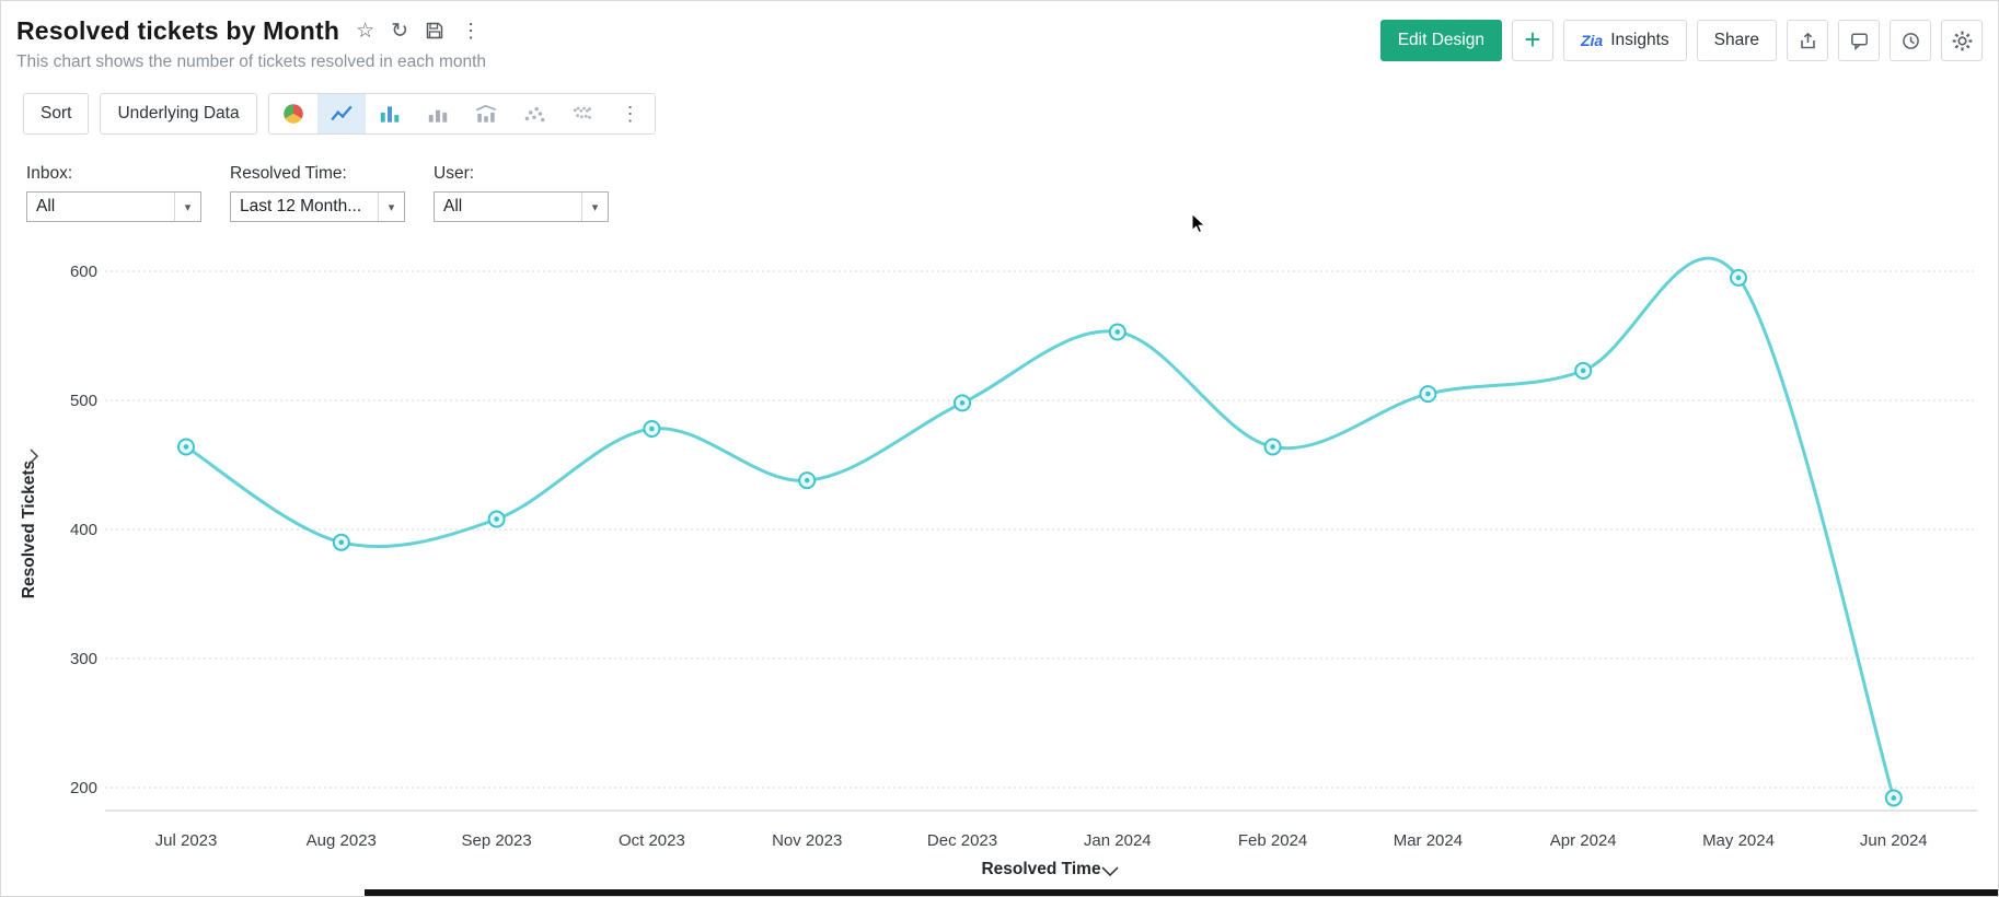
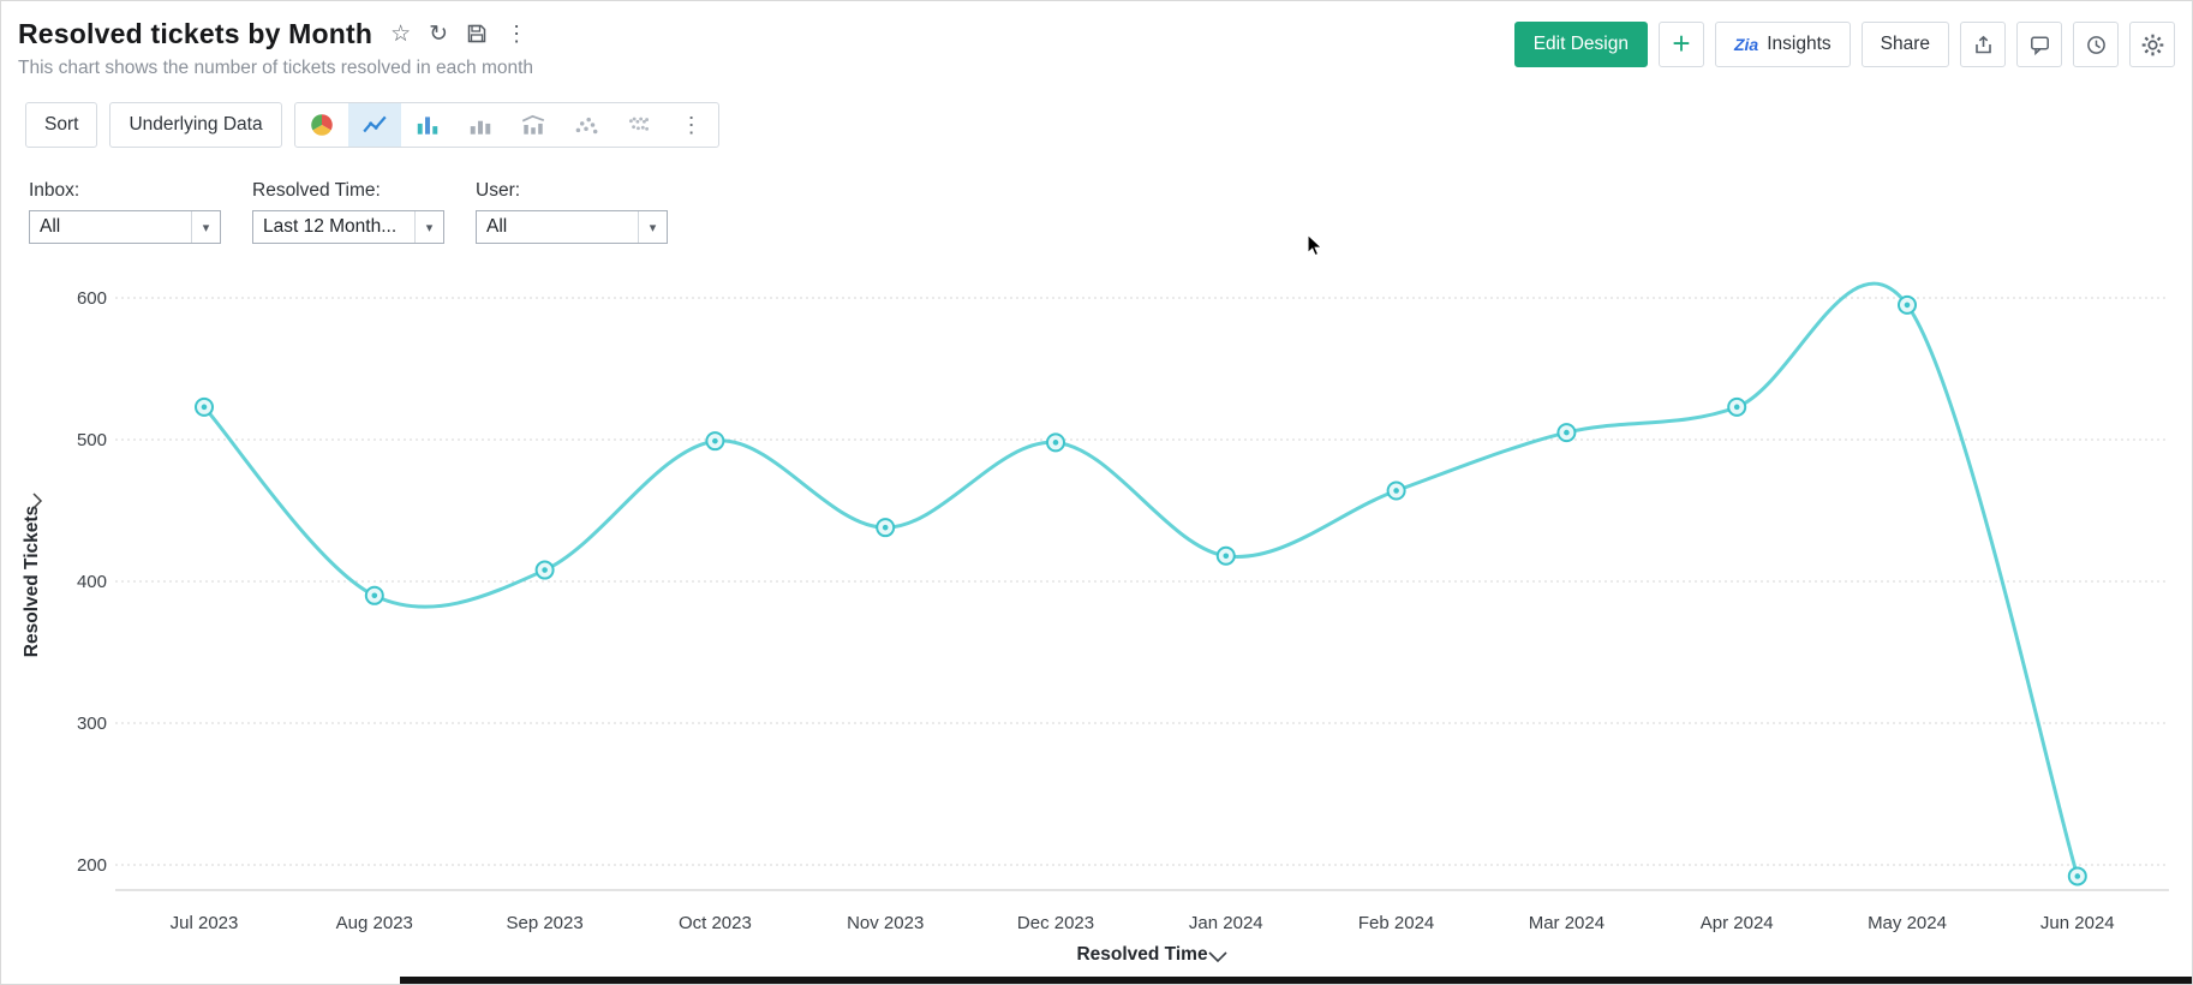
Jul 2023: 464 -> 523
Oct 2023: 478 -> 499
Jan 2024: 553 -> 418
